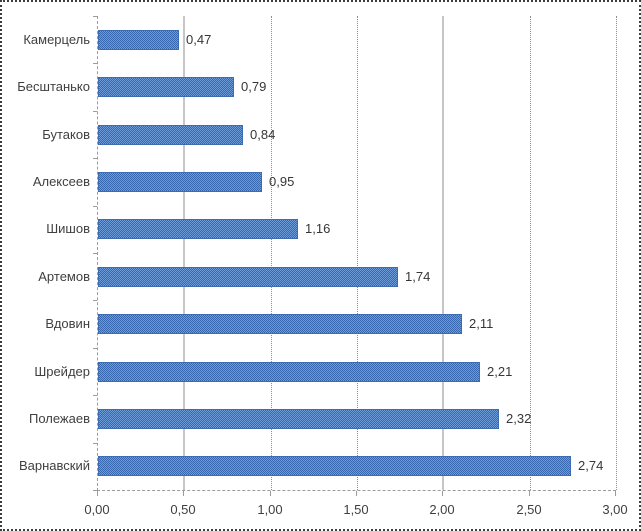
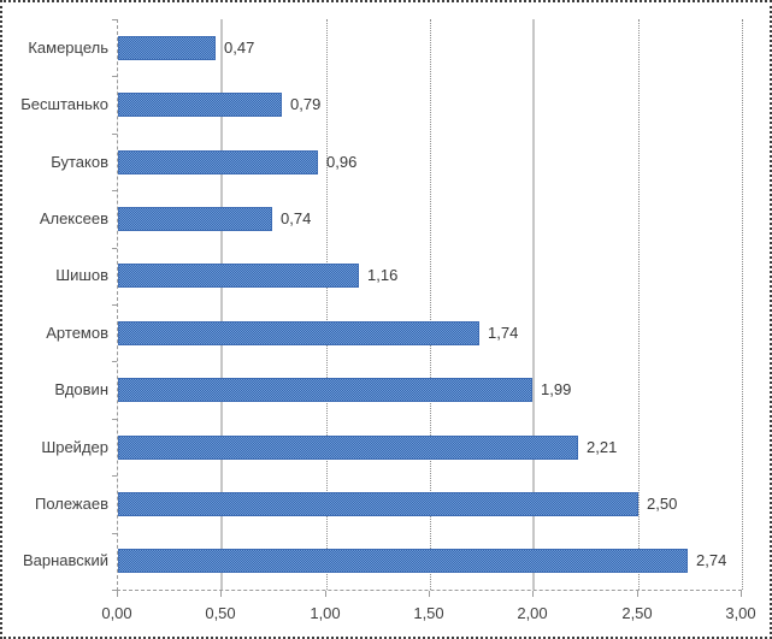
Бутаков: 0,84 -> 0,96
Алексеев: 0,95 -> 0,74
Вдовин: 2,11 -> 1,99
Полежаев: 2,32 -> 2,50
